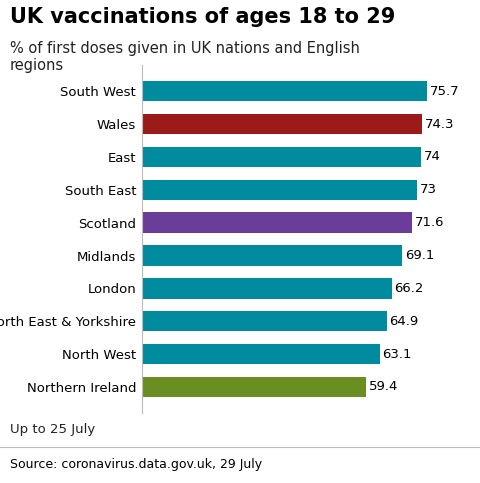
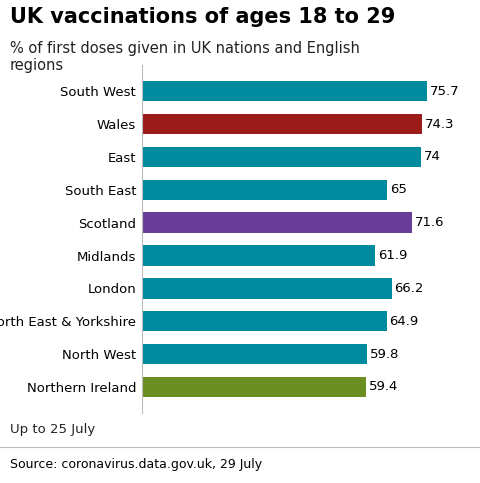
South East: 73 -> 65
Midlands: 69.1 -> 61.9
North West: 63.1 -> 59.8
